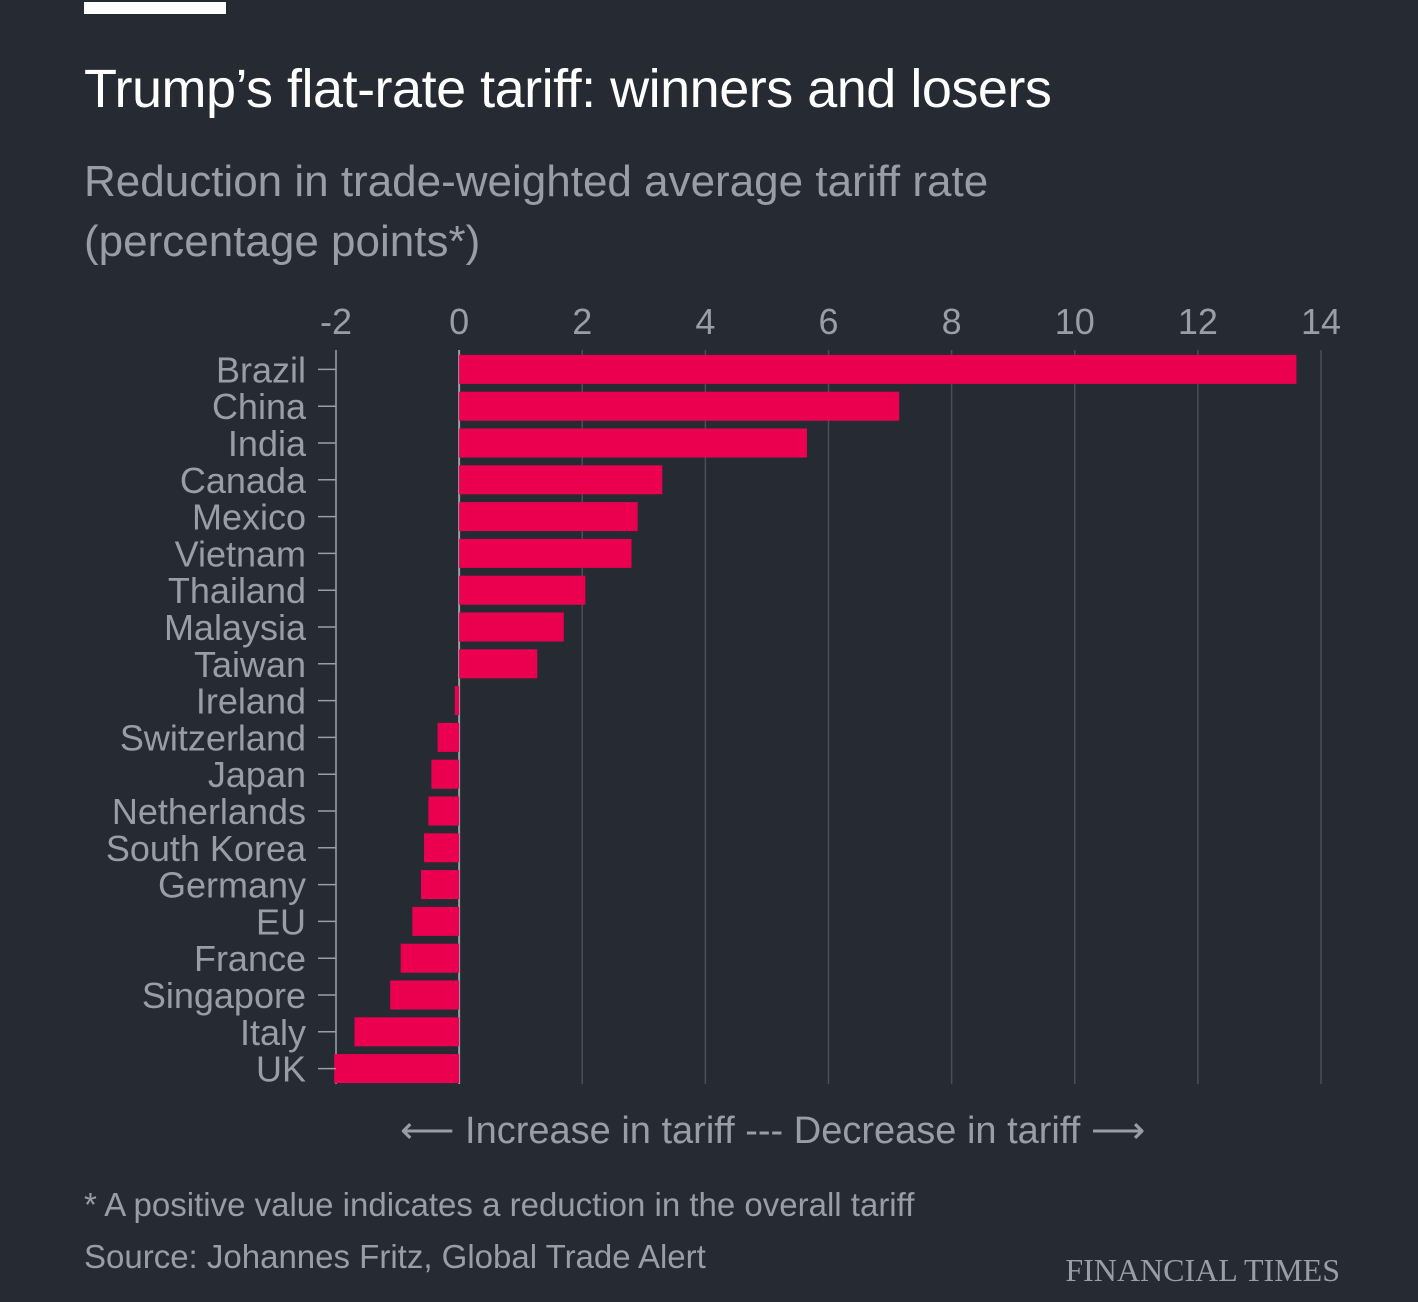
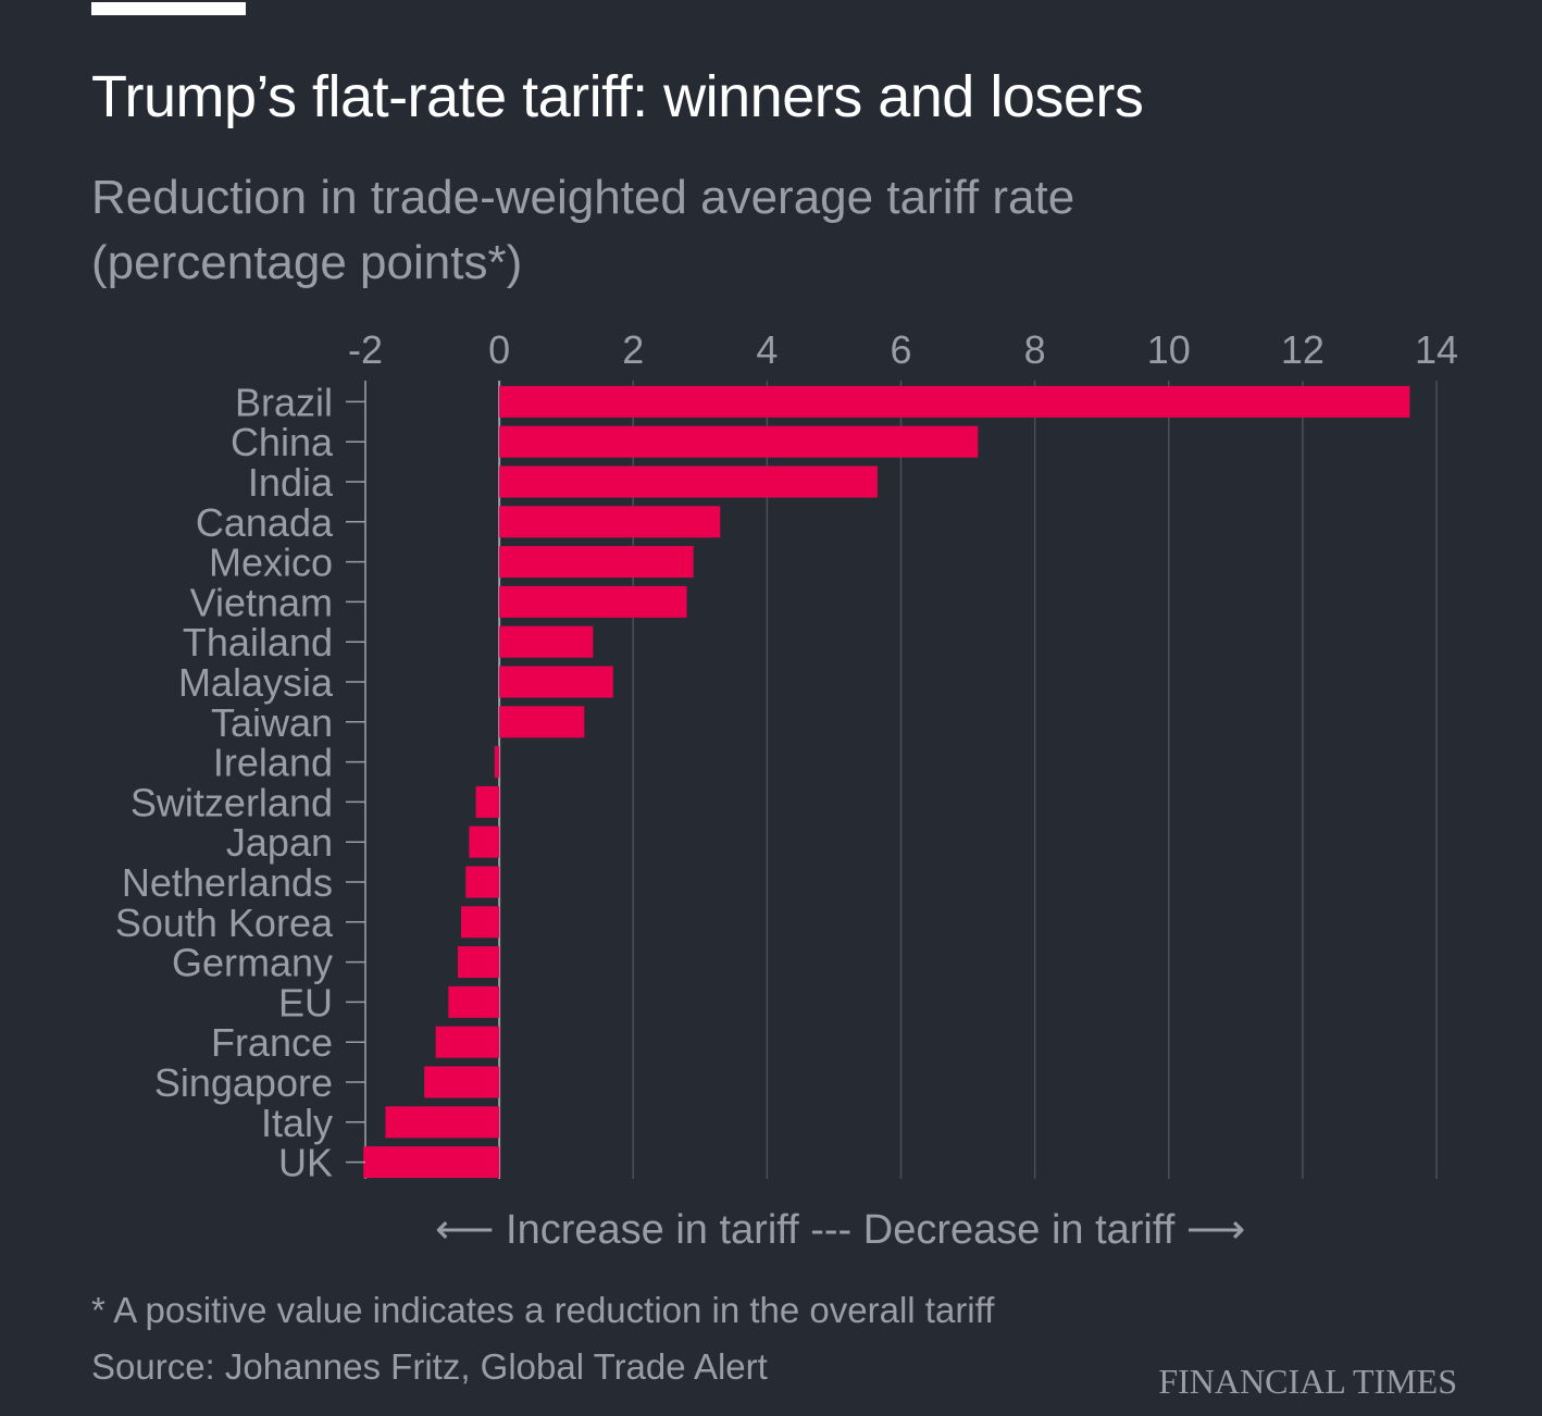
Thailand: 2.0 -> 1.4
